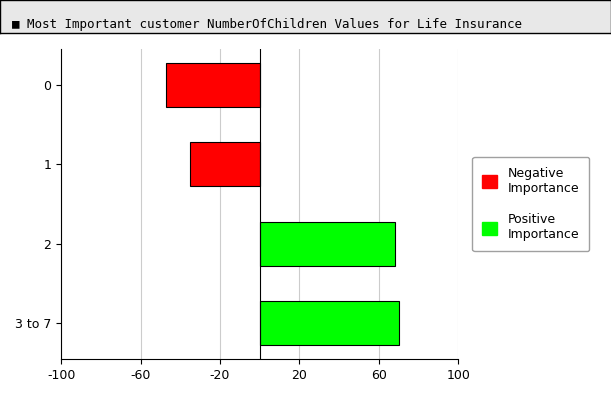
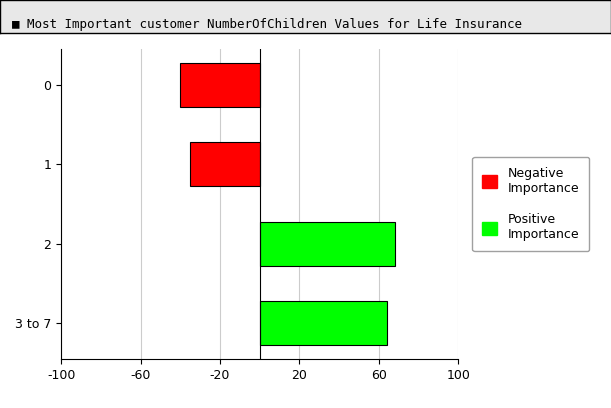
0: -47 -> -40
3 to 7: 70 -> 64
